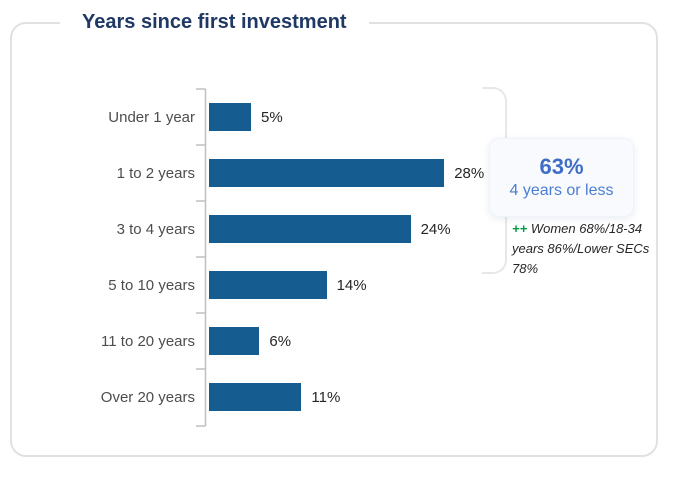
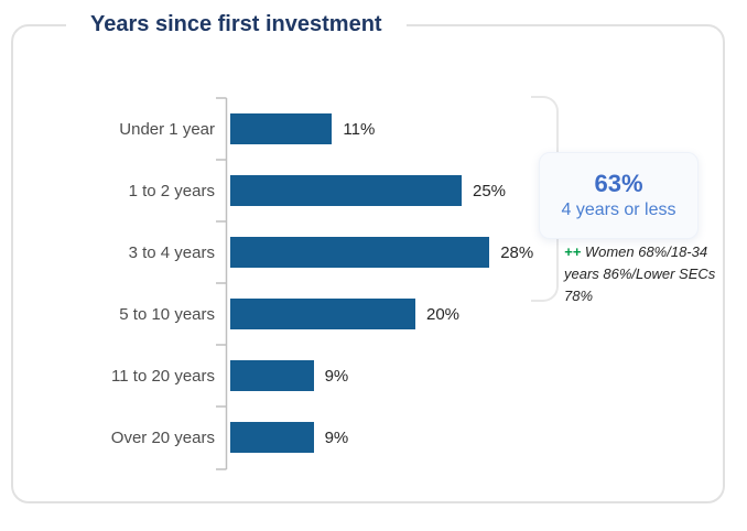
Under 1 year: 5% -> 11%
1 to 2 years: 28% -> 25%
3 to 4 years: 24% -> 28%
5 to 10 years: 14% -> 20%
11 to 20 years: 6% -> 9%
Over 20 years: 11% -> 9%
